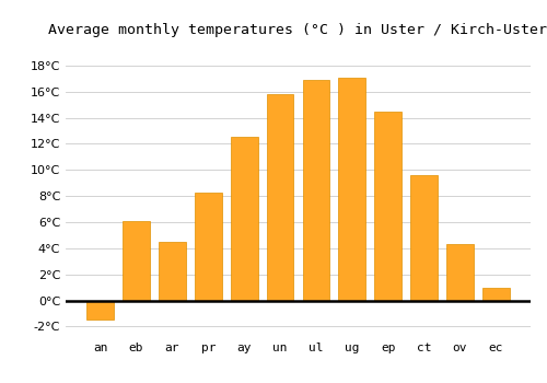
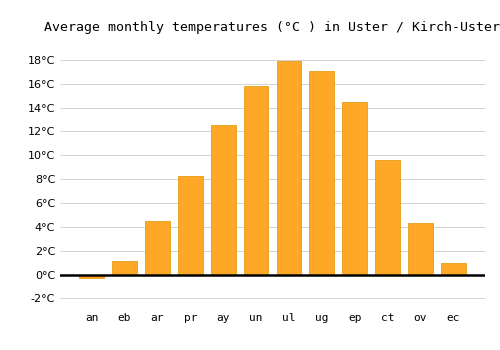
an: -1.5°C -> -0.3°C
eb: 6.1°C -> 1.1°C
ul: 16.9°C -> 17.9°C
